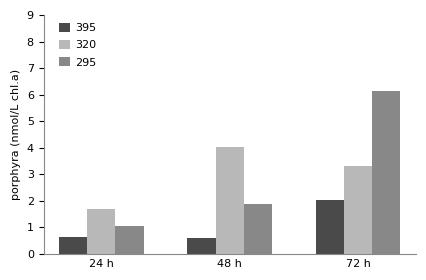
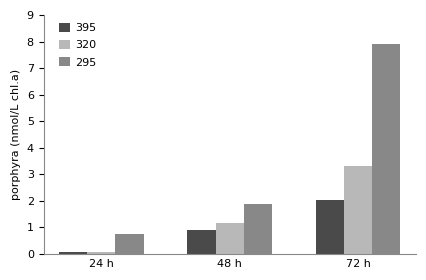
395/24 h: 0.65 -> 0.07
320/24 h: 1.70 -> 0.08
295/24 h: 1.05 -> 0.75
395/48 h: 0.60 -> 0.90
320/48 h: 4.05 -> 1.15
295/72 h: 6.15 -> 7.90
